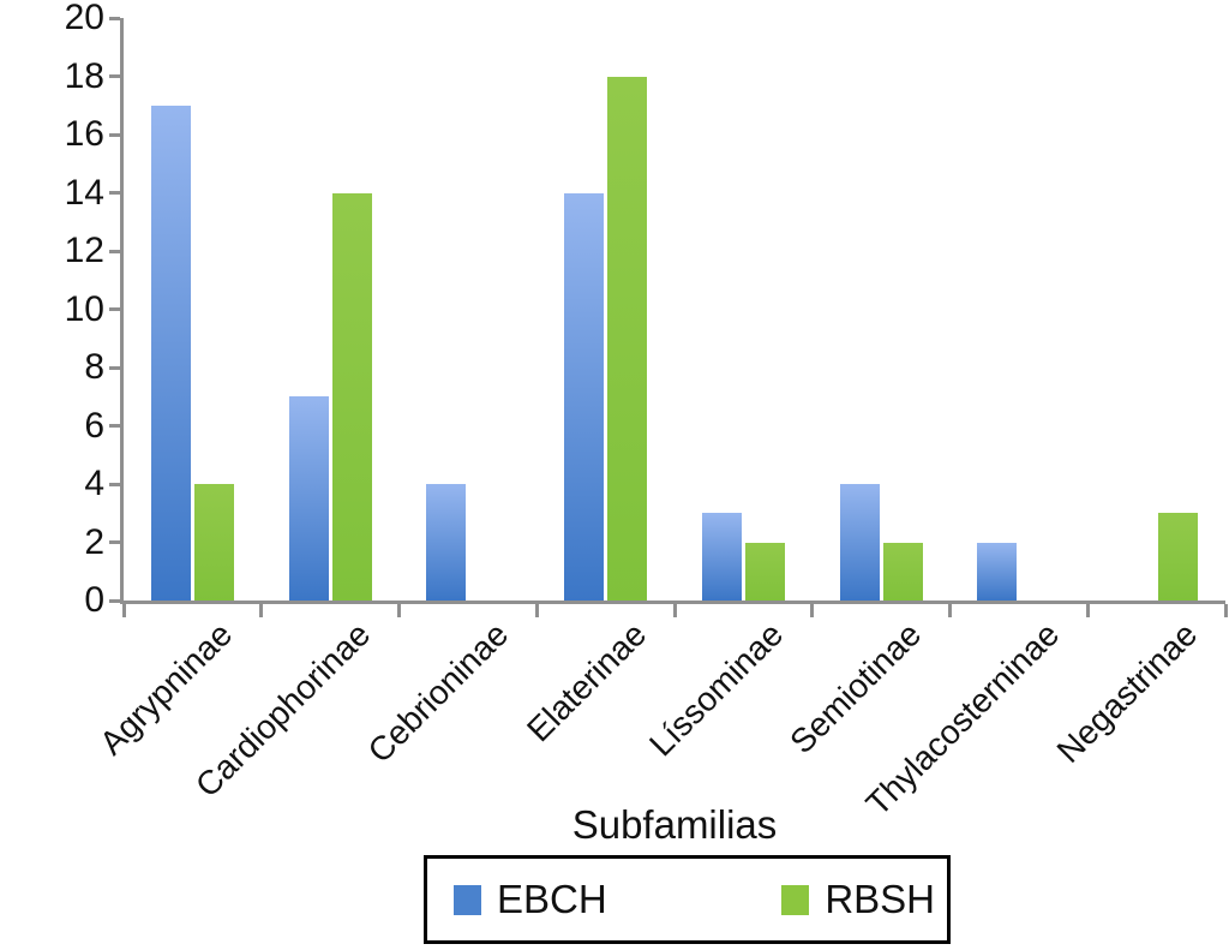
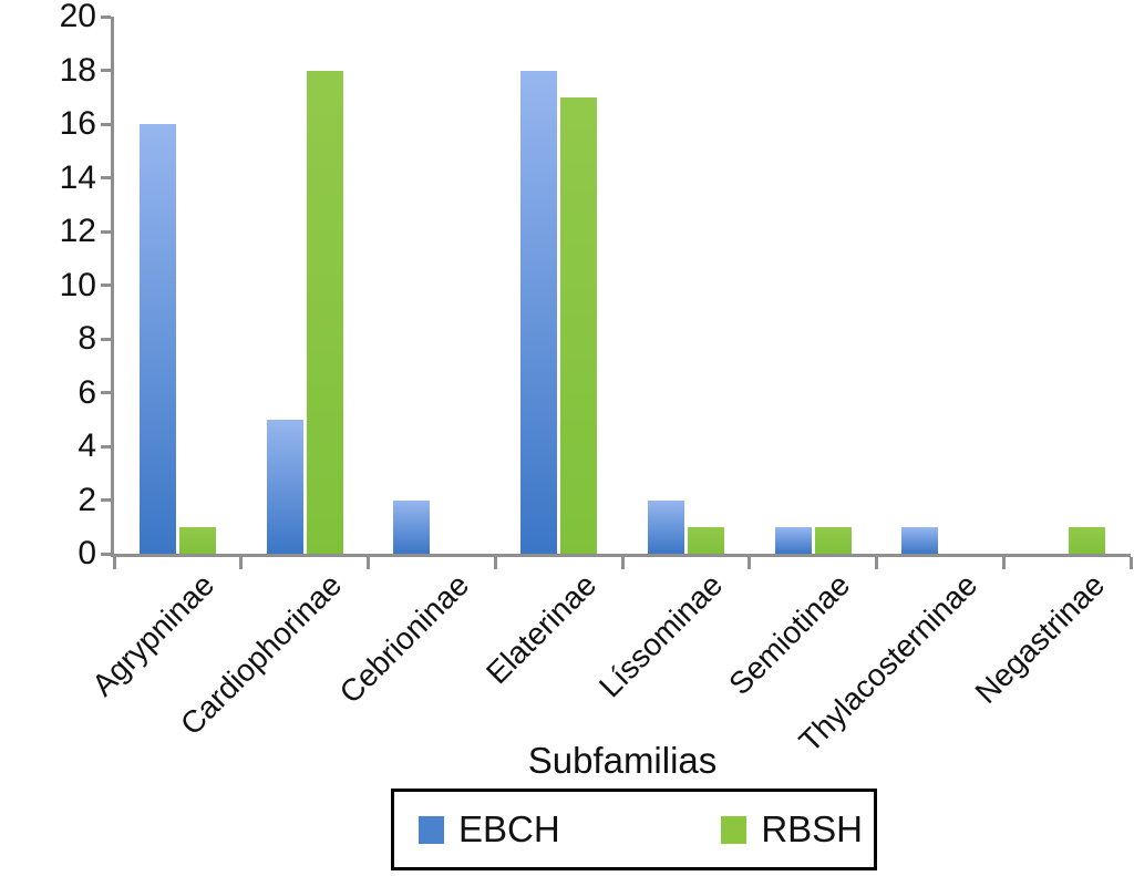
EBCH/Agrypninae: 17 -> 16
RBSH/Agrypninae: 4 -> 1
EBCH/Cardiophorinae: 7 -> 5
RBSH/Cardiophorinae: 14 -> 18
EBCH/Cebrioninae: 4 -> 2
EBCH/Elaterinae: 14 -> 18
RBSH/Elaterinae: 18 -> 17
EBCH/Líssominae: 3 -> 2
RBSH/Líssominae: 2 -> 1
EBCH/Semiotinae: 4 -> 1
RBSH/Semiotinae: 2 -> 1
EBCH/Thylacosterninae: 2 -> 1
RBSH/Negastrinae: 3 -> 1
